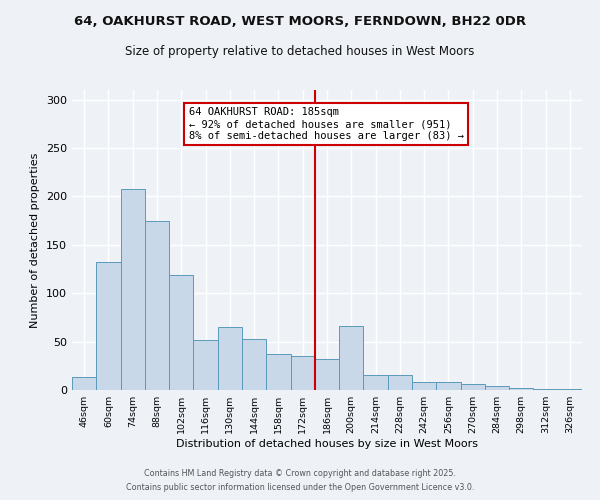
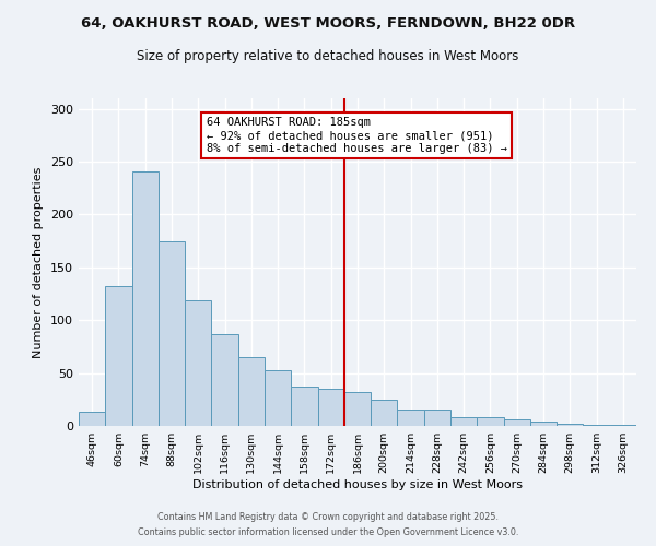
74sqm: 208 -> 241
116sqm: 52 -> 87
200sqm: 66 -> 25
